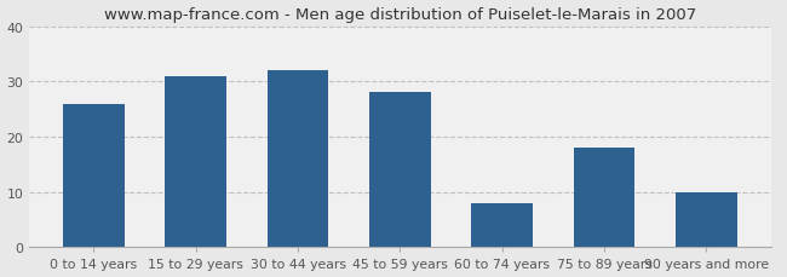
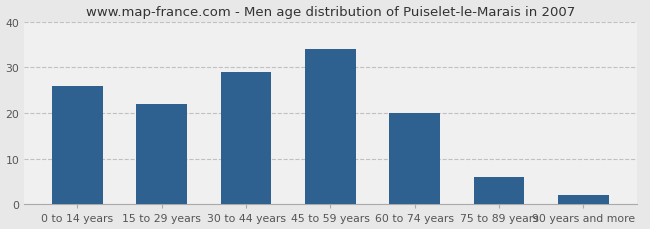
15 to 29 years: 31 -> 22
30 to 44 years: 32 -> 29
45 to 59 years: 28 -> 34
60 to 74 years: 8 -> 20
75 to 89 years: 18 -> 6
90 years and more: 10 -> 2
